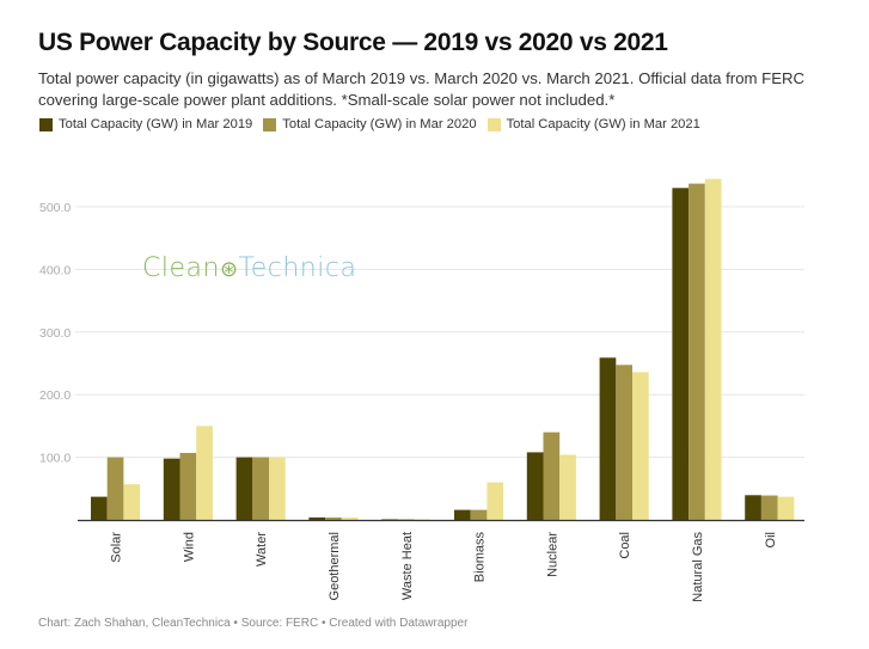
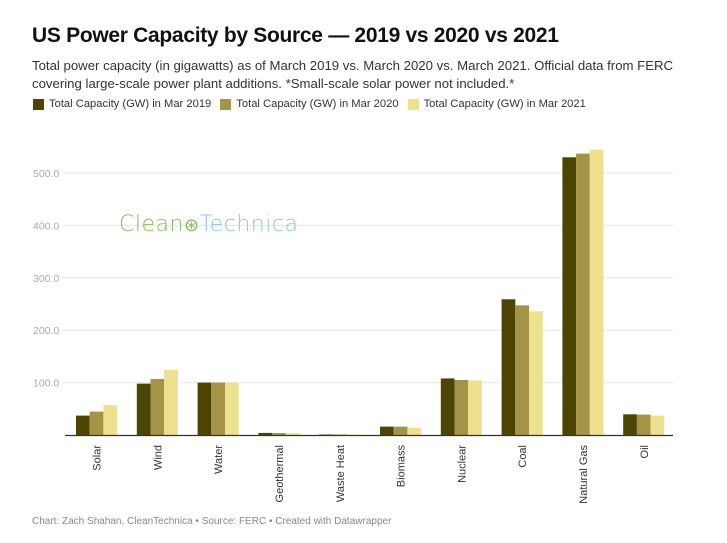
Total Capacity (GW) in Mar 2020/Solar: 100 -> 40
Total Capacity (GW) in Mar 2021/Wind: 150 -> 120
Total Capacity (GW) in Mar 2021/Biomass: 60 -> 10
Total Capacity (GW) in Mar 2020/Nuclear: 140 -> 100
